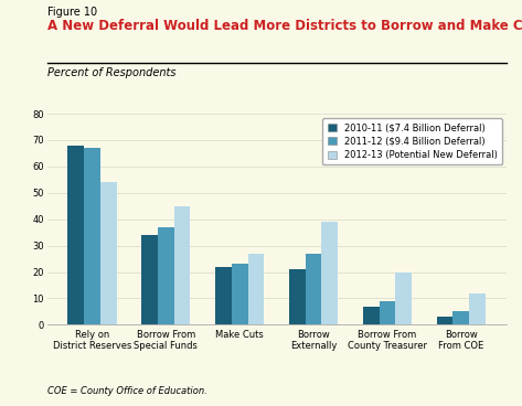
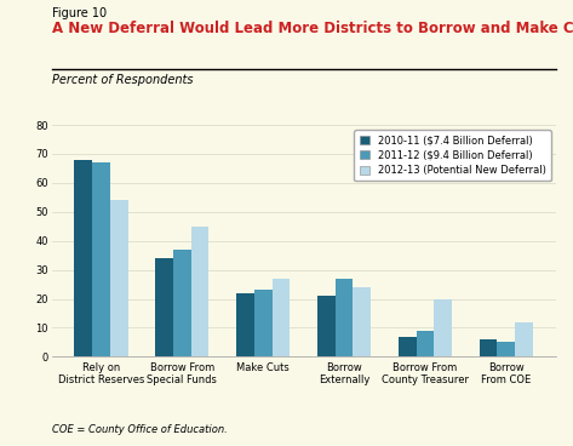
2012-13 (Potential New Deferral)/Borrow Externally: 39 -> 24
2010-11 ($7.4 Billion Deferral)/Borrow From COE: 3 -> 6
